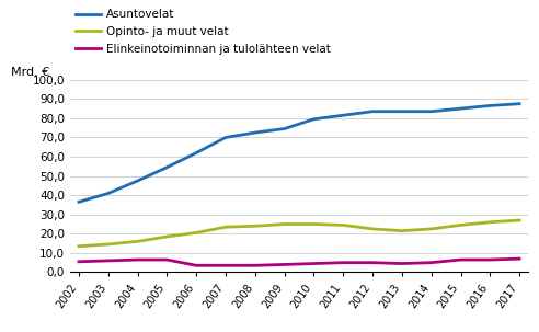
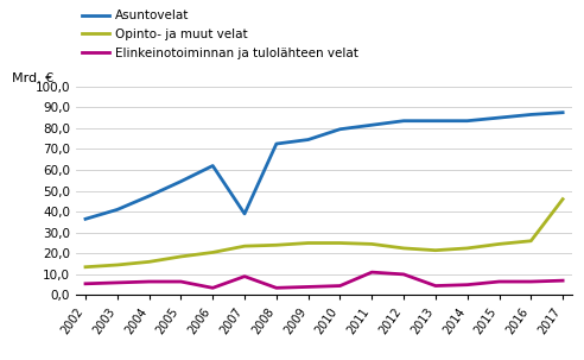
Asuntovelat/2007: 70 -> 39
Elinkeinotoiminnan ja tulolähteen velat/2007: 4 -> 9
Elinkeinotoiminnan ja tulolähteen velat/2011: 5 -> 11
Elinkeinotoiminnan ja tulolähteen velat/2012: 5 -> 10
Opinto- ja muut velat/2017: 27 -> 46
